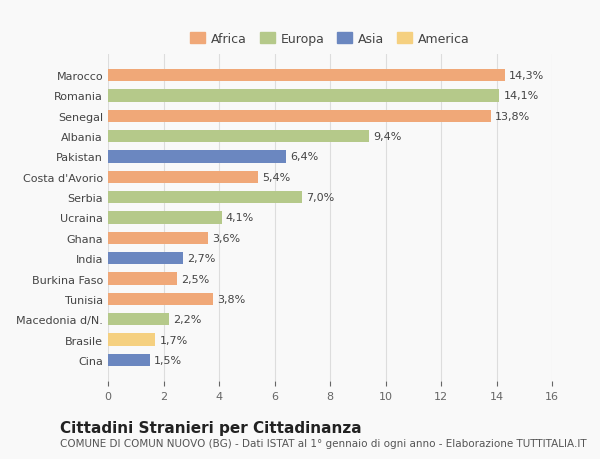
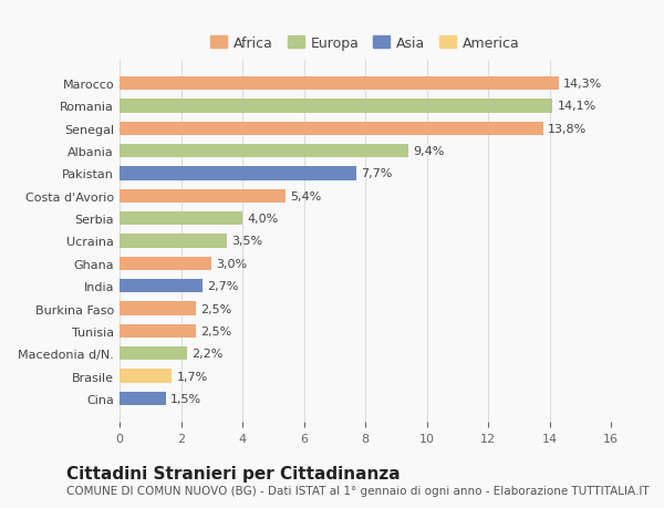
Pakistan: 6,4% -> 7,7%
Serbia: 7,0% -> 4,0%
Ucraina: 4,1% -> 3,5%
Ghana: 3,6% -> 3,0%
Tunisia: 3,8% -> 2,5%
